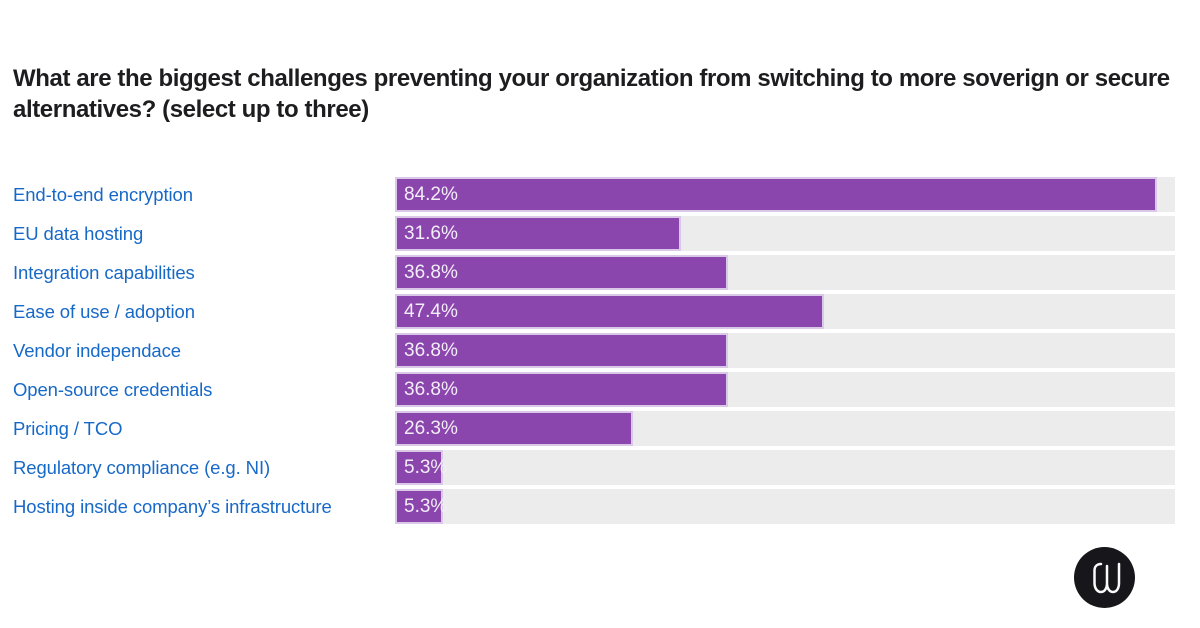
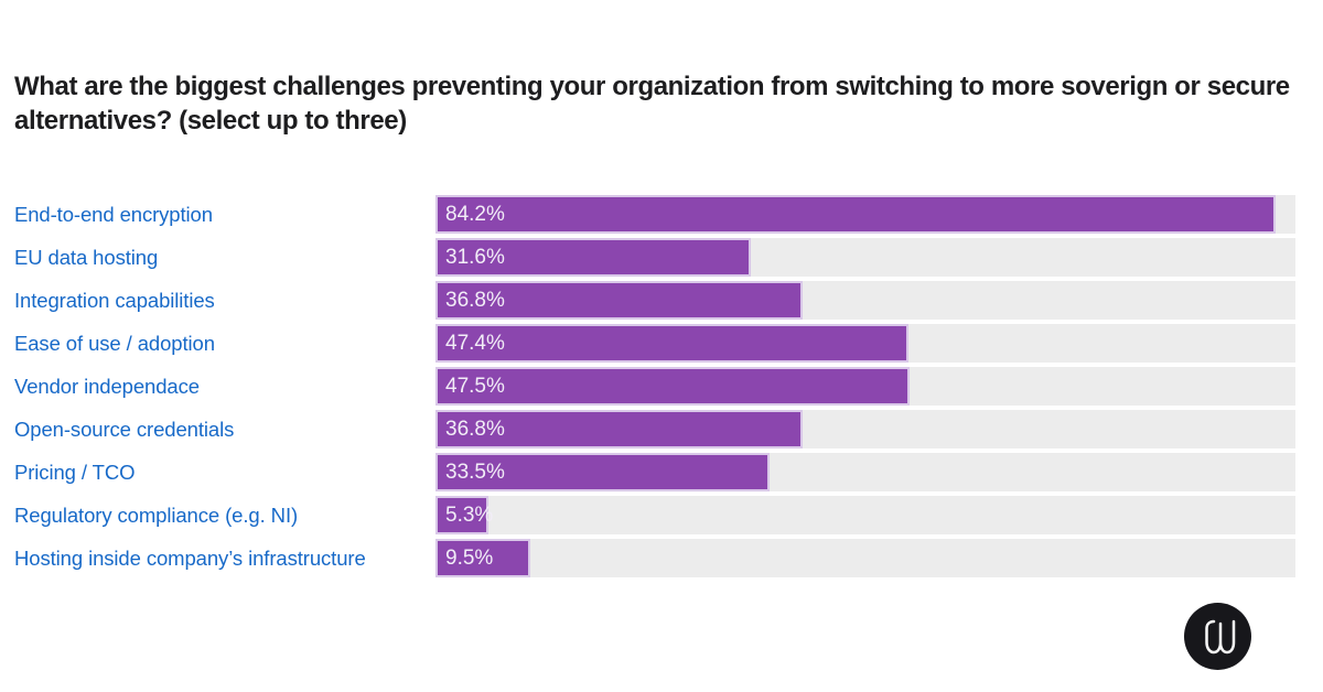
Vendor independace: 36.8% -> 47.5%
Pricing / TCO: 26.3% -> 33.5%
Hosting inside company’s infrastructure: 5.3% -> 9.5%
